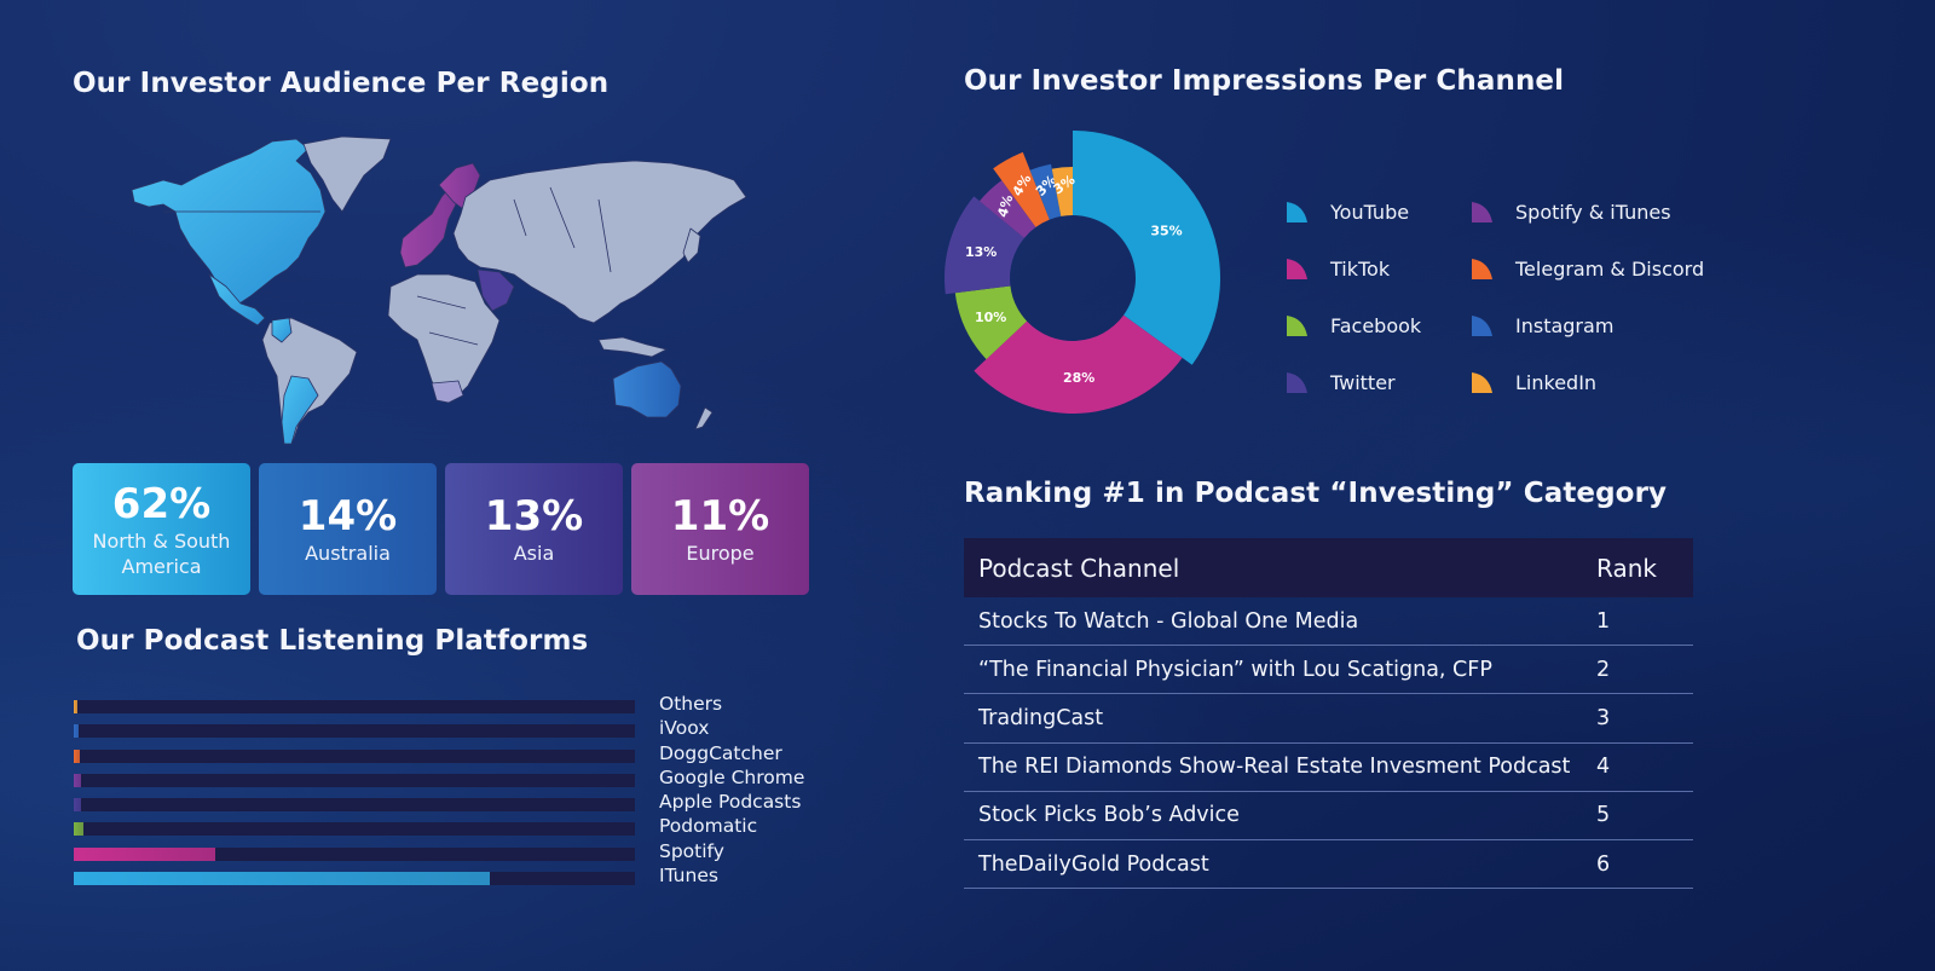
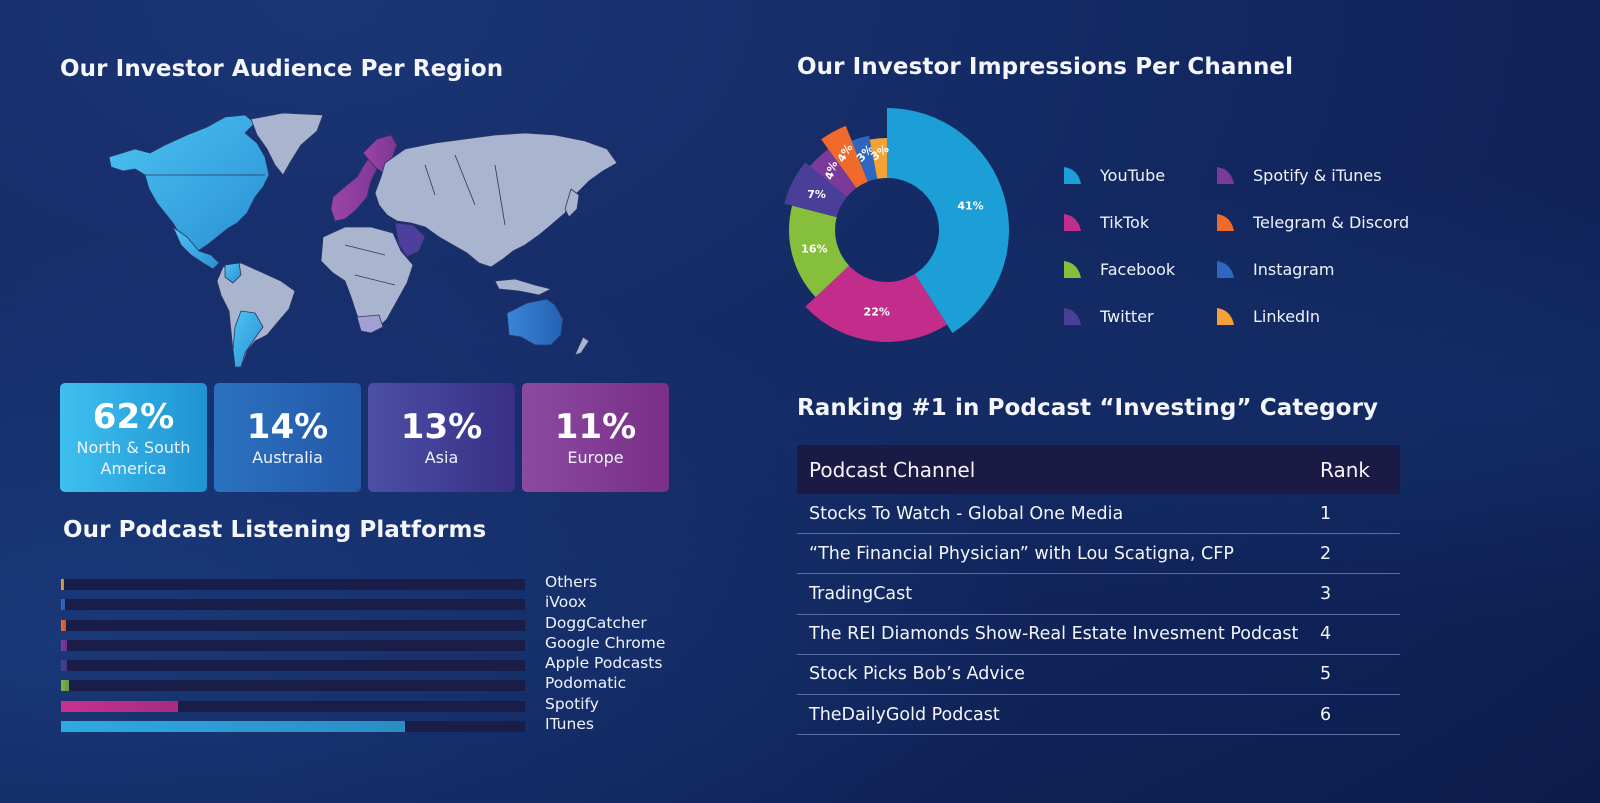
Our Investor Impressions Per Channel/YouTube: 35% -> 41%
Our Investor Impressions Per Channel/TikTok: 28% -> 22%
Our Investor Impressions Per Channel/Facebook: 10% -> 16%
Our Investor Impressions Per Channel/Twitter: 13% -> 7%
